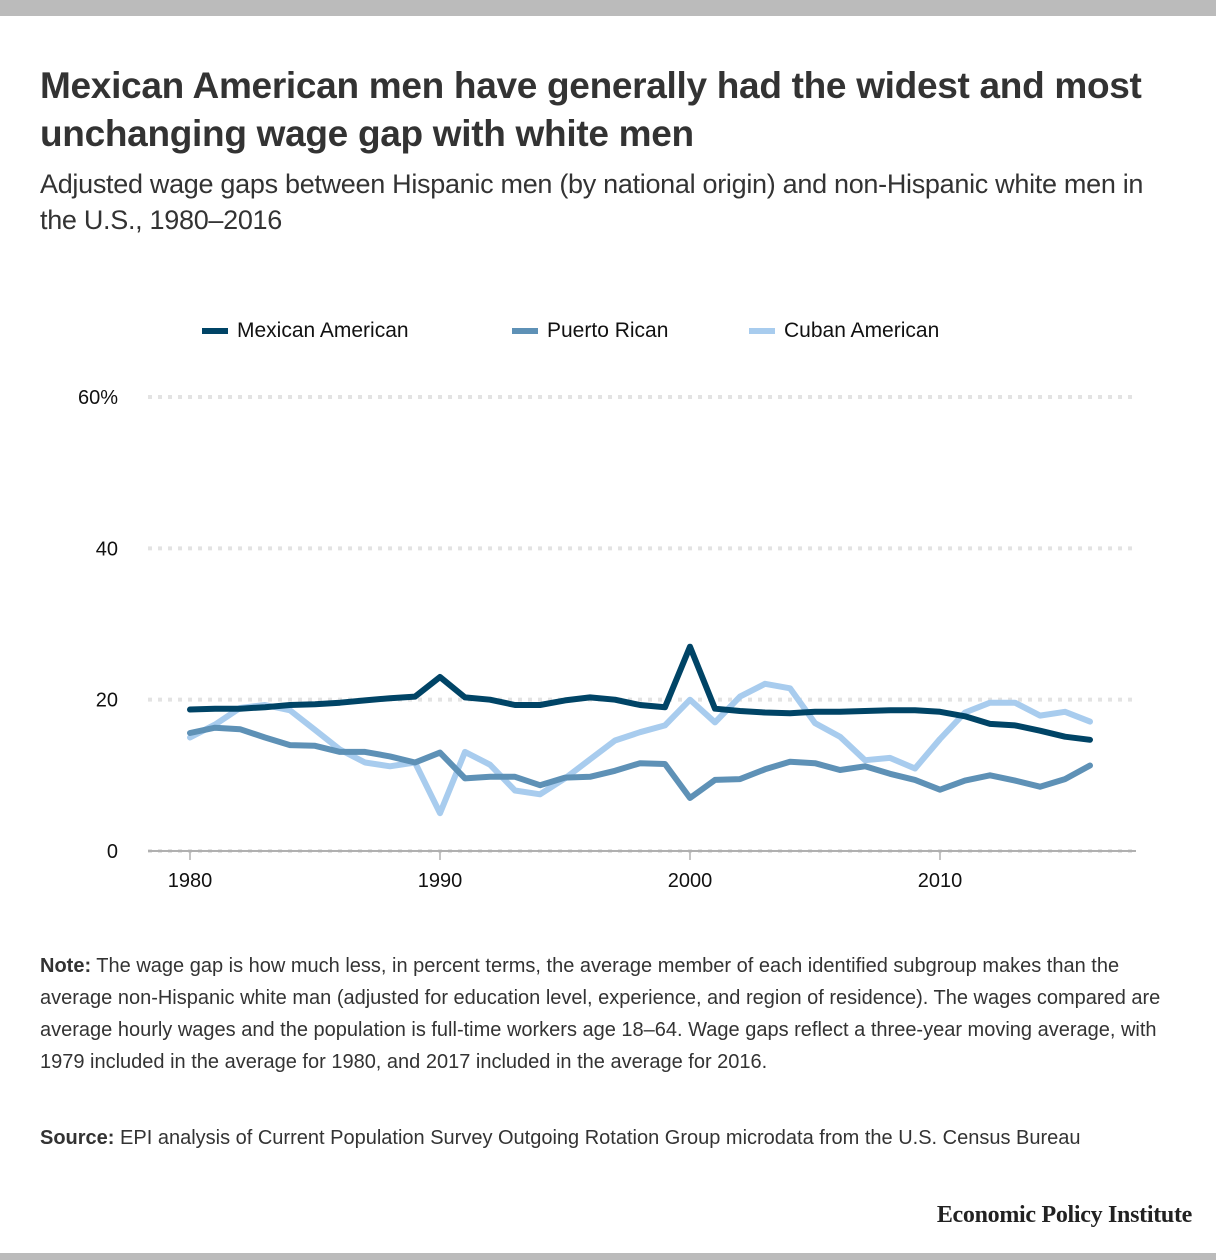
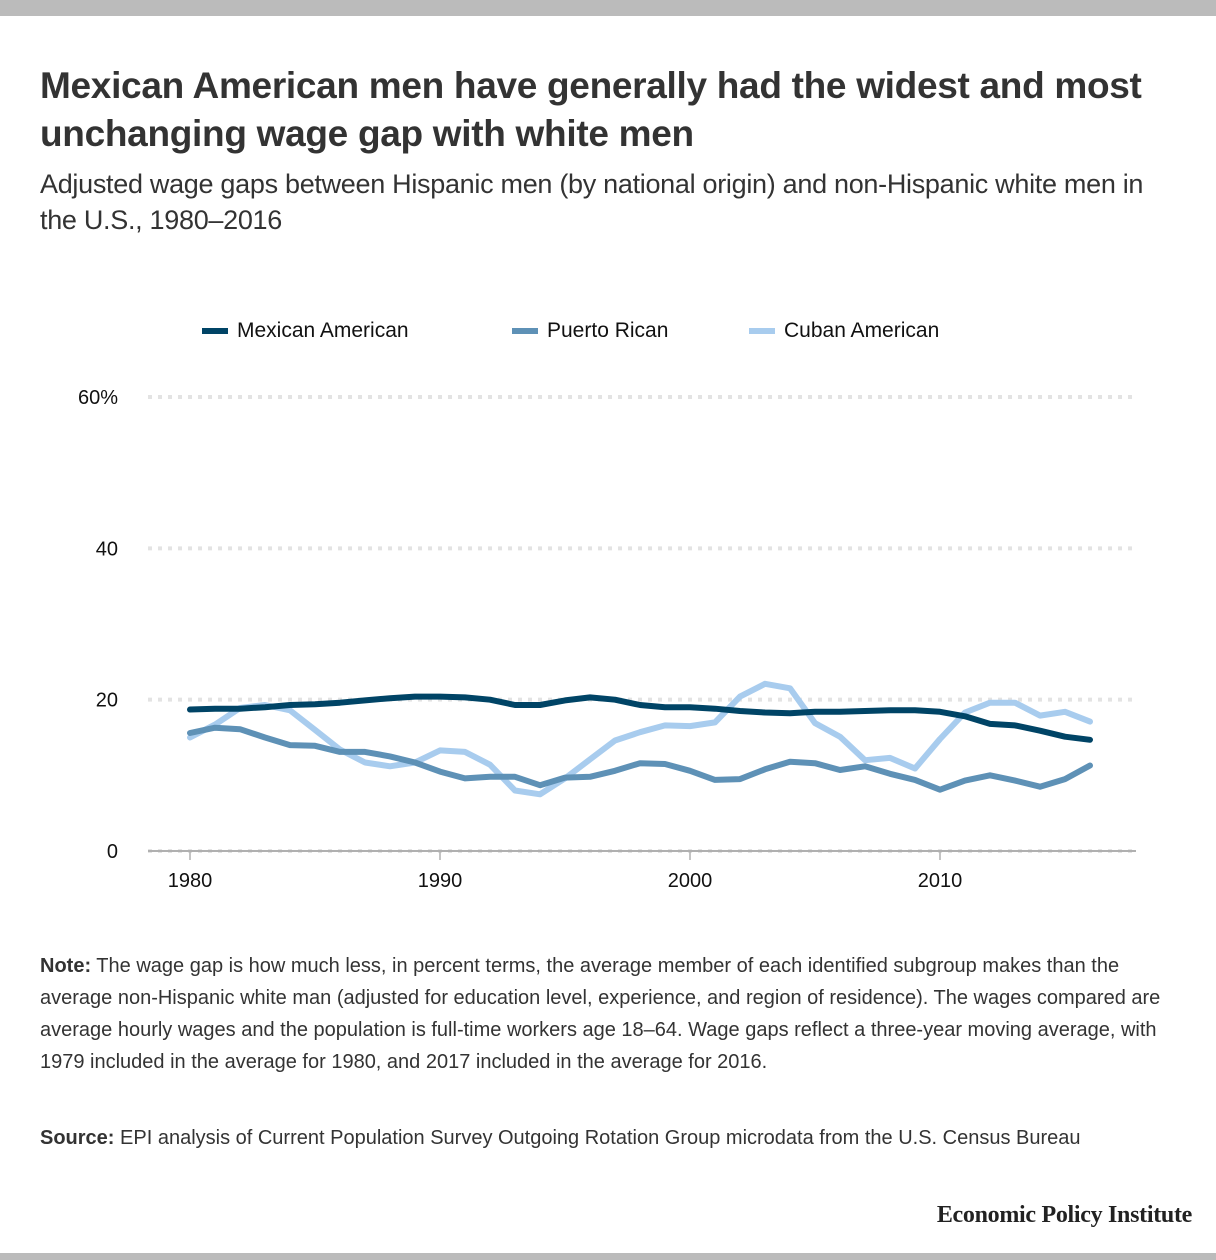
Mexican American/1990: 23% -> 20%
Puerto Rican/1990: 13% -> 10%
Cuban American/1990: 5% -> 13%
Mexican American/2000: 27% -> 19%
Puerto Rican/2000: 7% -> 11%
Cuban American/2000: 20% -> 16%
